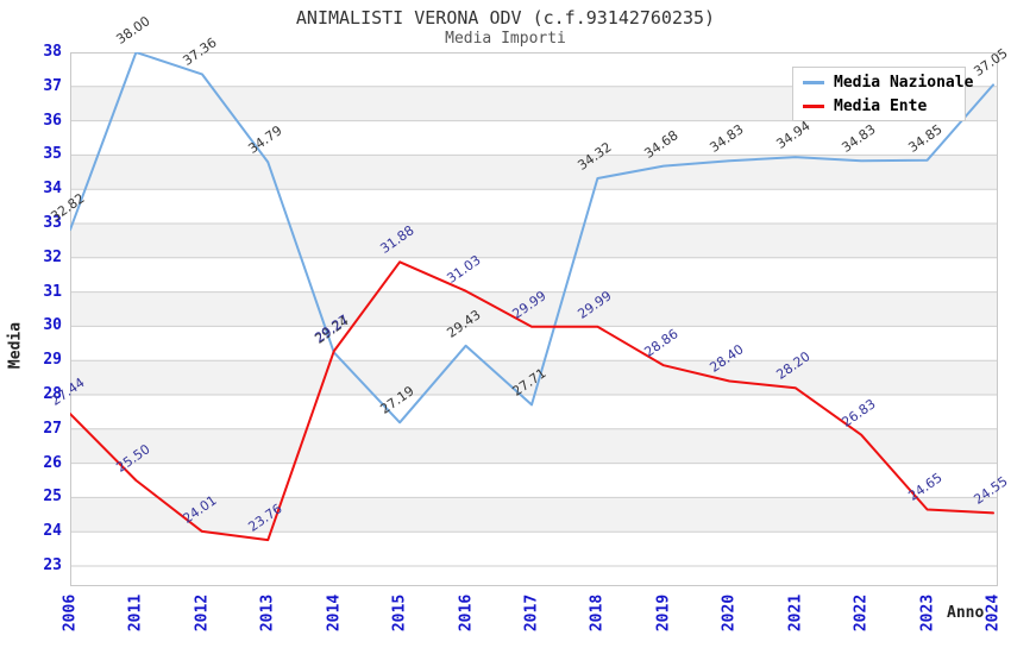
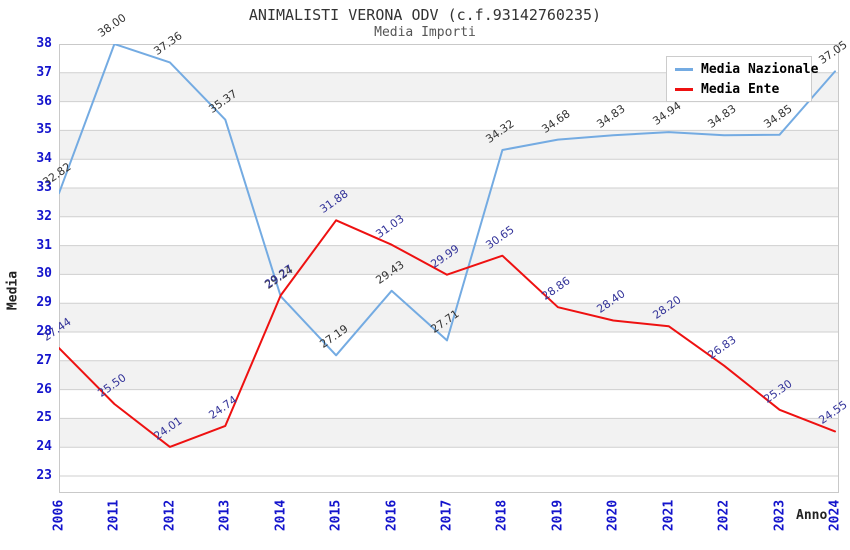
Media Nazionale/2013: 34.79 -> 35.37
Media Ente/2013: 23.76 -> 24.74
Media Ente/2018: 29.99 -> 30.65
Media Ente/2023: 24.65 -> 25.30
